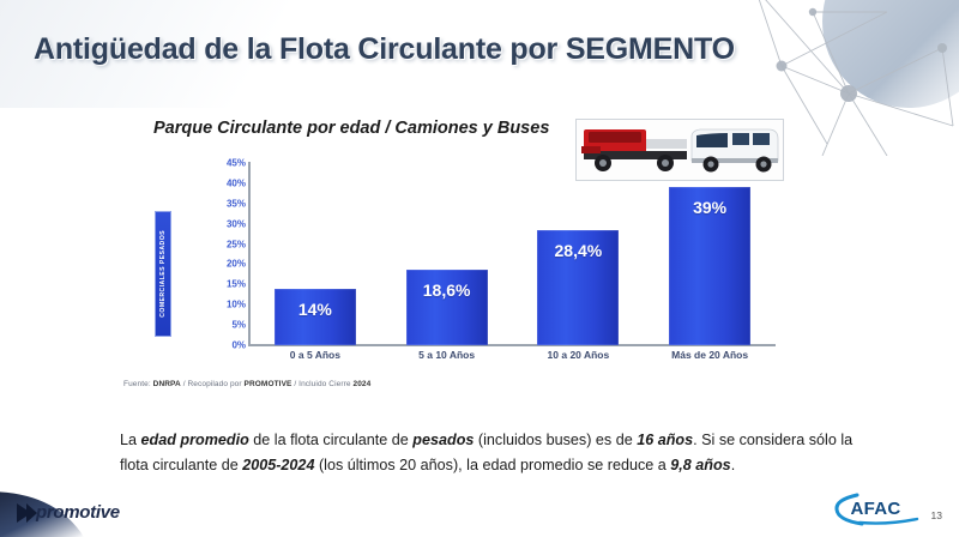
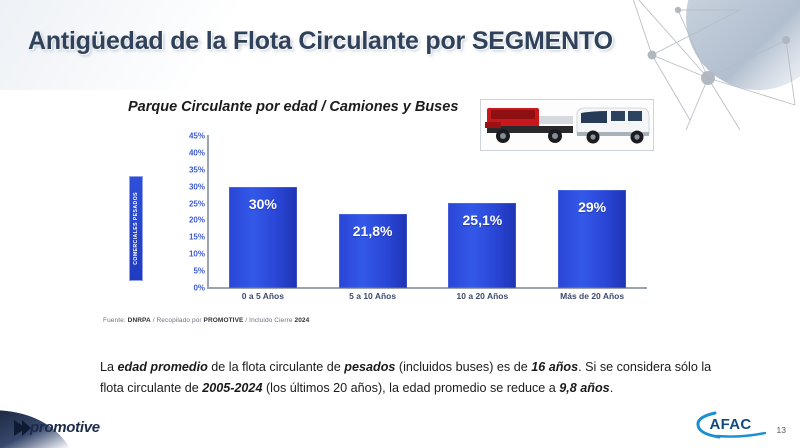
0 a 5 Años: 14% -> 30%
5 a 10 Años: 18,6% -> 21,8%
10 a 20 Años: 28,4% -> 25,1%
Más de 20 Años: 39% -> 29%
